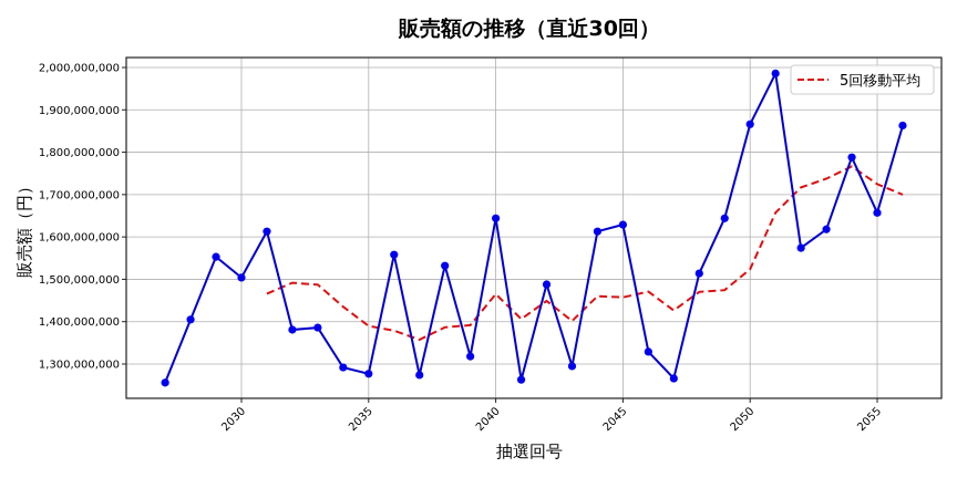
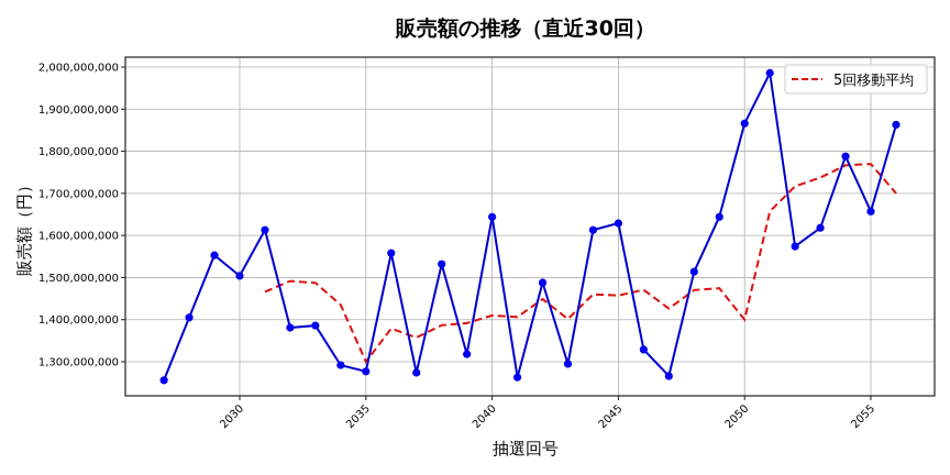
5回移動平均/2035: 1390000000 -> 1300000000
5回移動平均/2040: 1470000000 -> 1410000000
5回移動平均/2050: 1520000000 -> 1400000000
5回移動平均/2055: 1720000000 -> 1770000000
